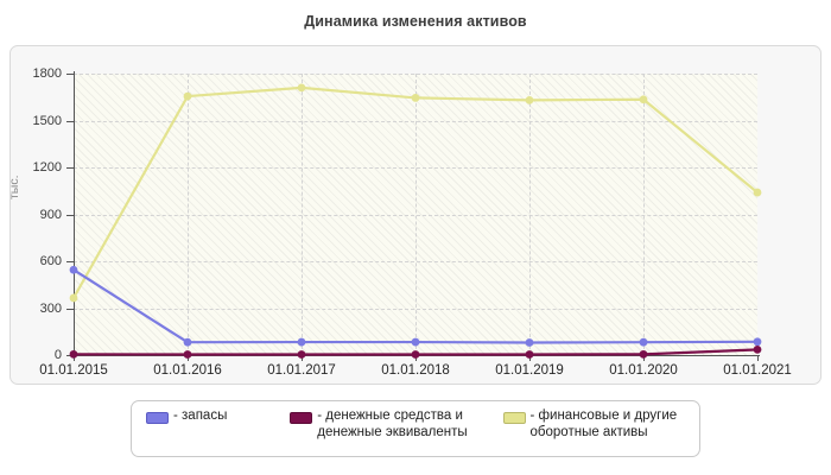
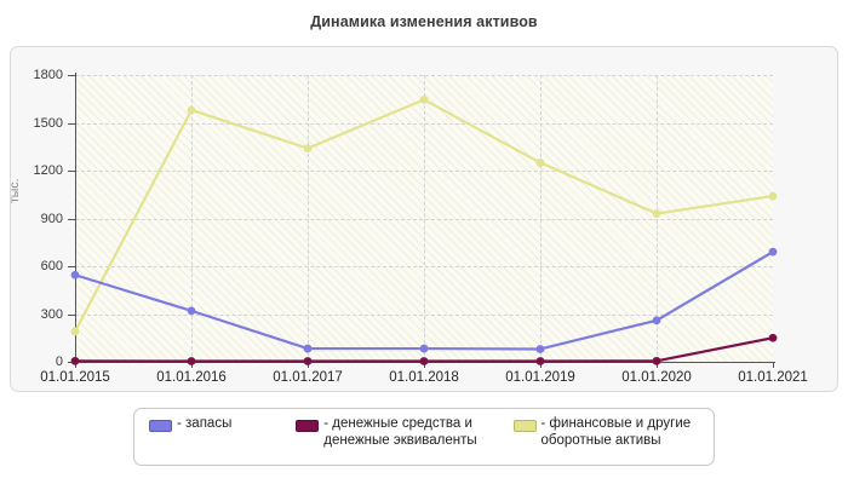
- финансовые и другие оборотные активы/01.01.2015: 360 -> 190
- запасы/01.01.2016: 80 -> 320
- финансовые и другие оборотные активы/01.01.2016: 1660 -> 1580
- финансовые и другие оборотные активы/01.01.2017: 1710 -> 1340
- финансовые и другие оборотные активы/01.01.2019: 1630 -> 1250
- запасы/01.01.2020: 80 -> 260
- финансовые и другие оборотные активы/01.01.2020: 1640 -> 930
- запасы/01.01.2021: 80 -> 690
- денежные средства и денежные эквиваленты/01.01.2021: 40 -> 150
